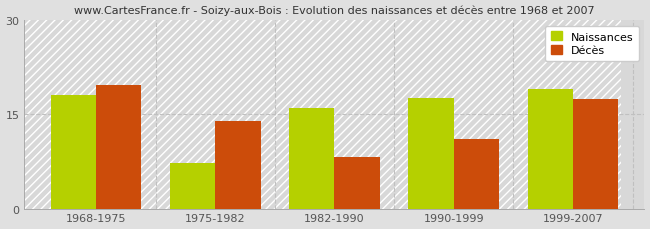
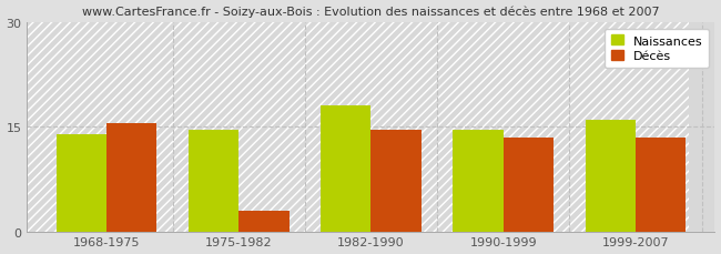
Naissances/1968-1975: 18.0 -> 14.0
Décès/1968-1975: 19.6 -> 15.5
Naissances/1975-1982: 7.2 -> 14.5
Décès/1975-1982: 14.0 -> 3.0
Naissances/1982-1990: 16.0 -> 18.0
Décès/1982-1990: 8.2 -> 14.5
Naissances/1990-1999: 17.6 -> 14.5
Décès/1990-1999: 11.0 -> 13.5
Naissances/1999-2007: 19.0 -> 16.0
Décès/1999-2007: 17.4 -> 13.5
